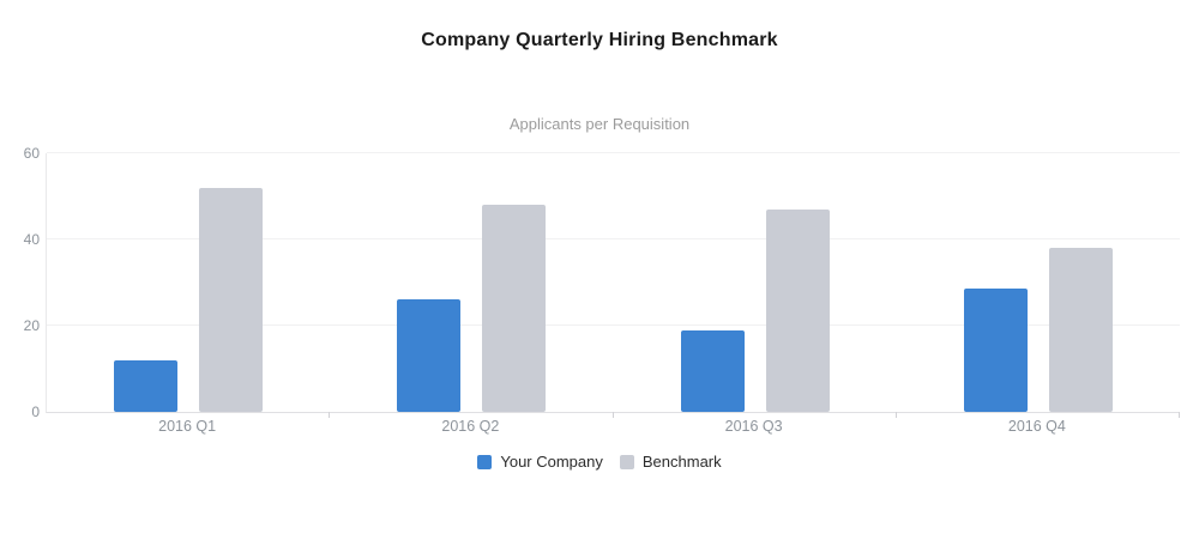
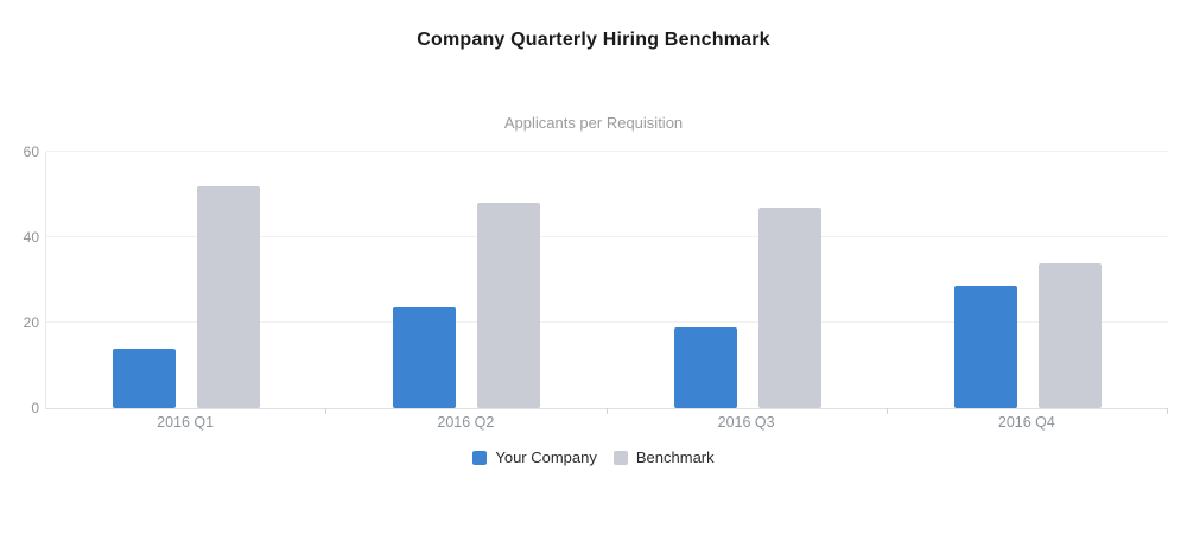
Your Company/2016 Q1: 12 -> 14
Your Company/2016 Q2: 26 -> 24
Benchmark/2016 Q4: 38 -> 34
